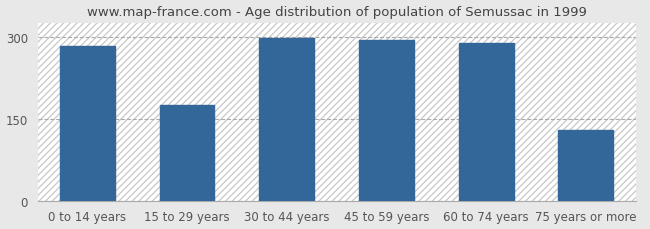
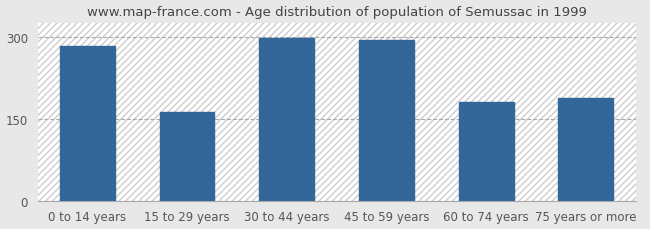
15 to 29 years: 175 -> 162
60 to 74 years: 289 -> 180
75 years or more: 130 -> 188
